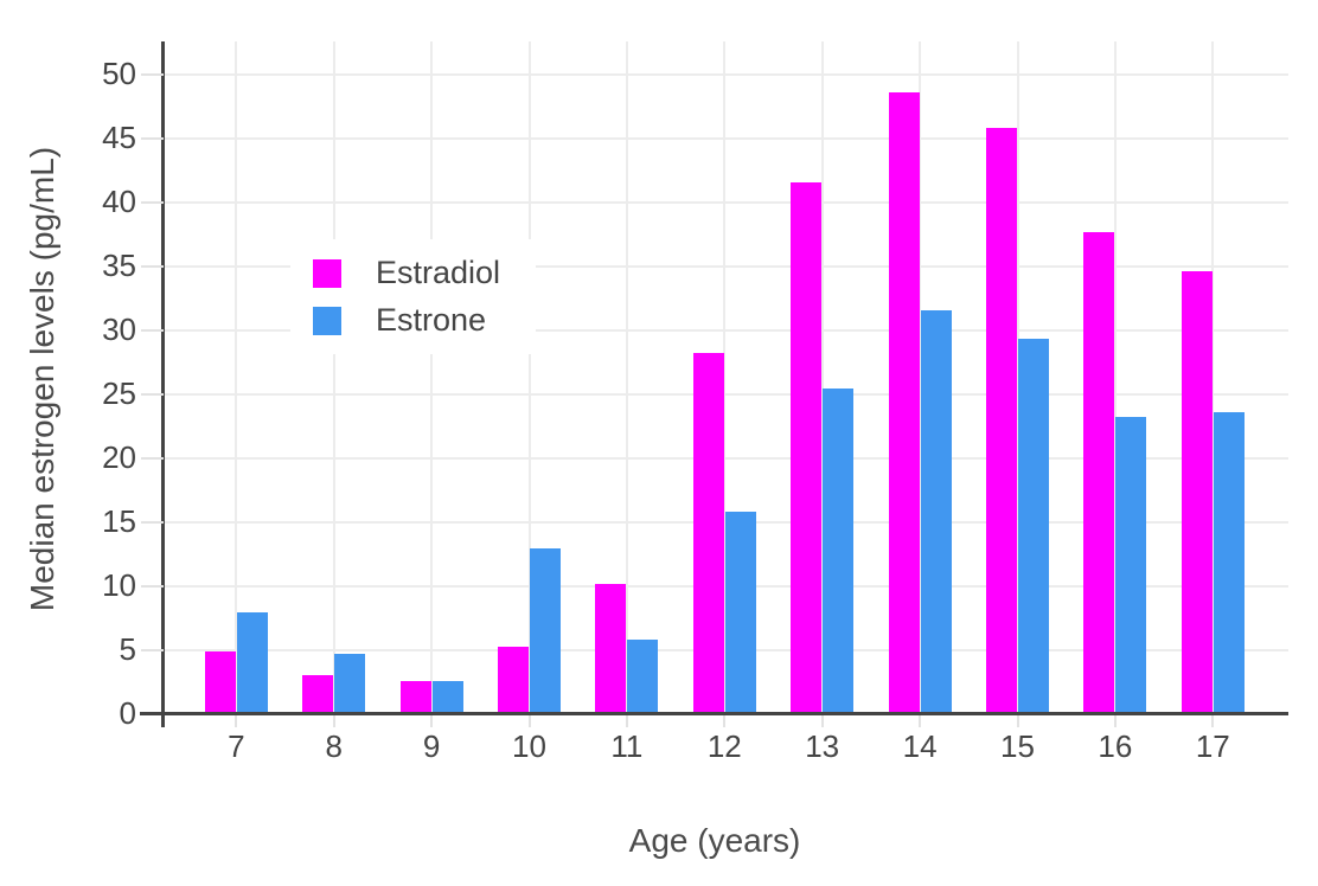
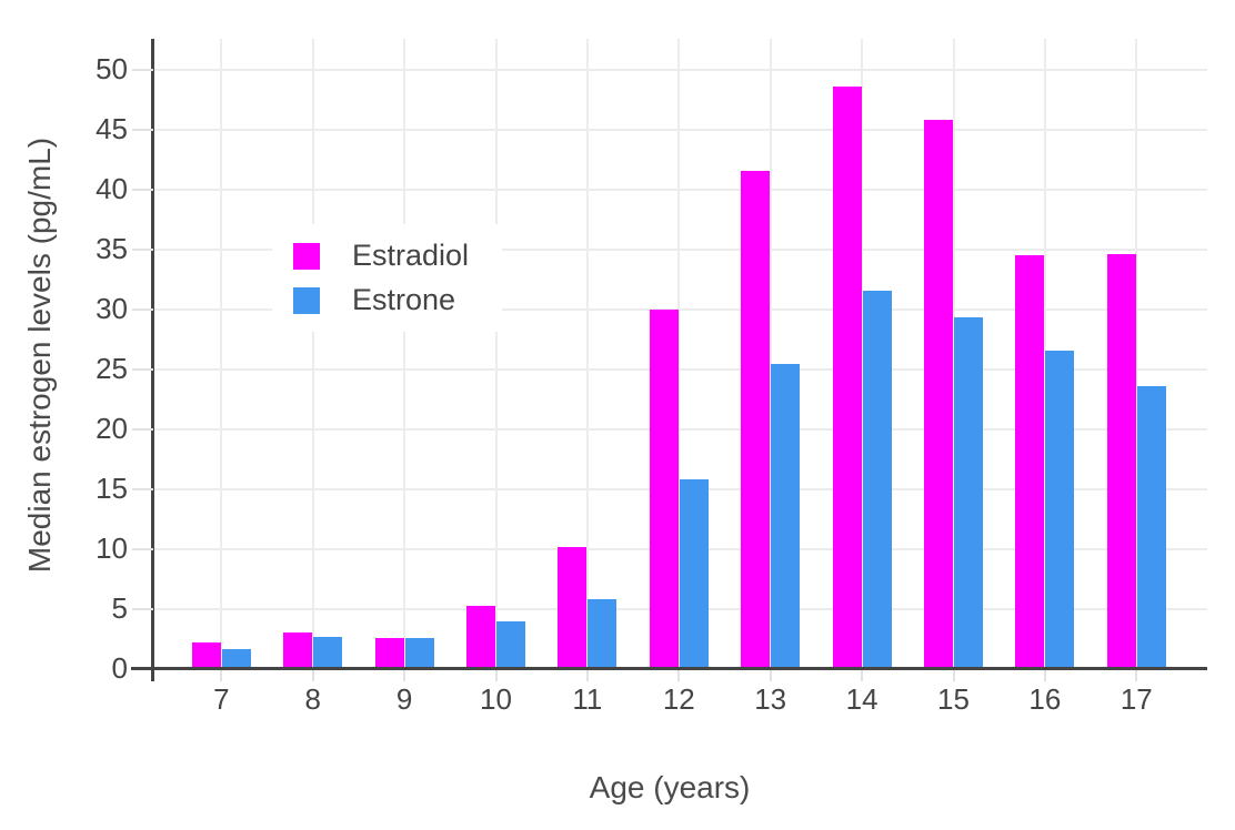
Estradiol/7: 4.9 -> 2.2
Estrone/7: 8.0 -> 1.7
Estrone/8: 4.7 -> 2.7
Estrone/10: 13.0 -> 4.0
Estradiol/12: 28.2 -> 30.0
Estradiol/16: 37.7 -> 34.5
Estrone/16: 23.2 -> 26.6
